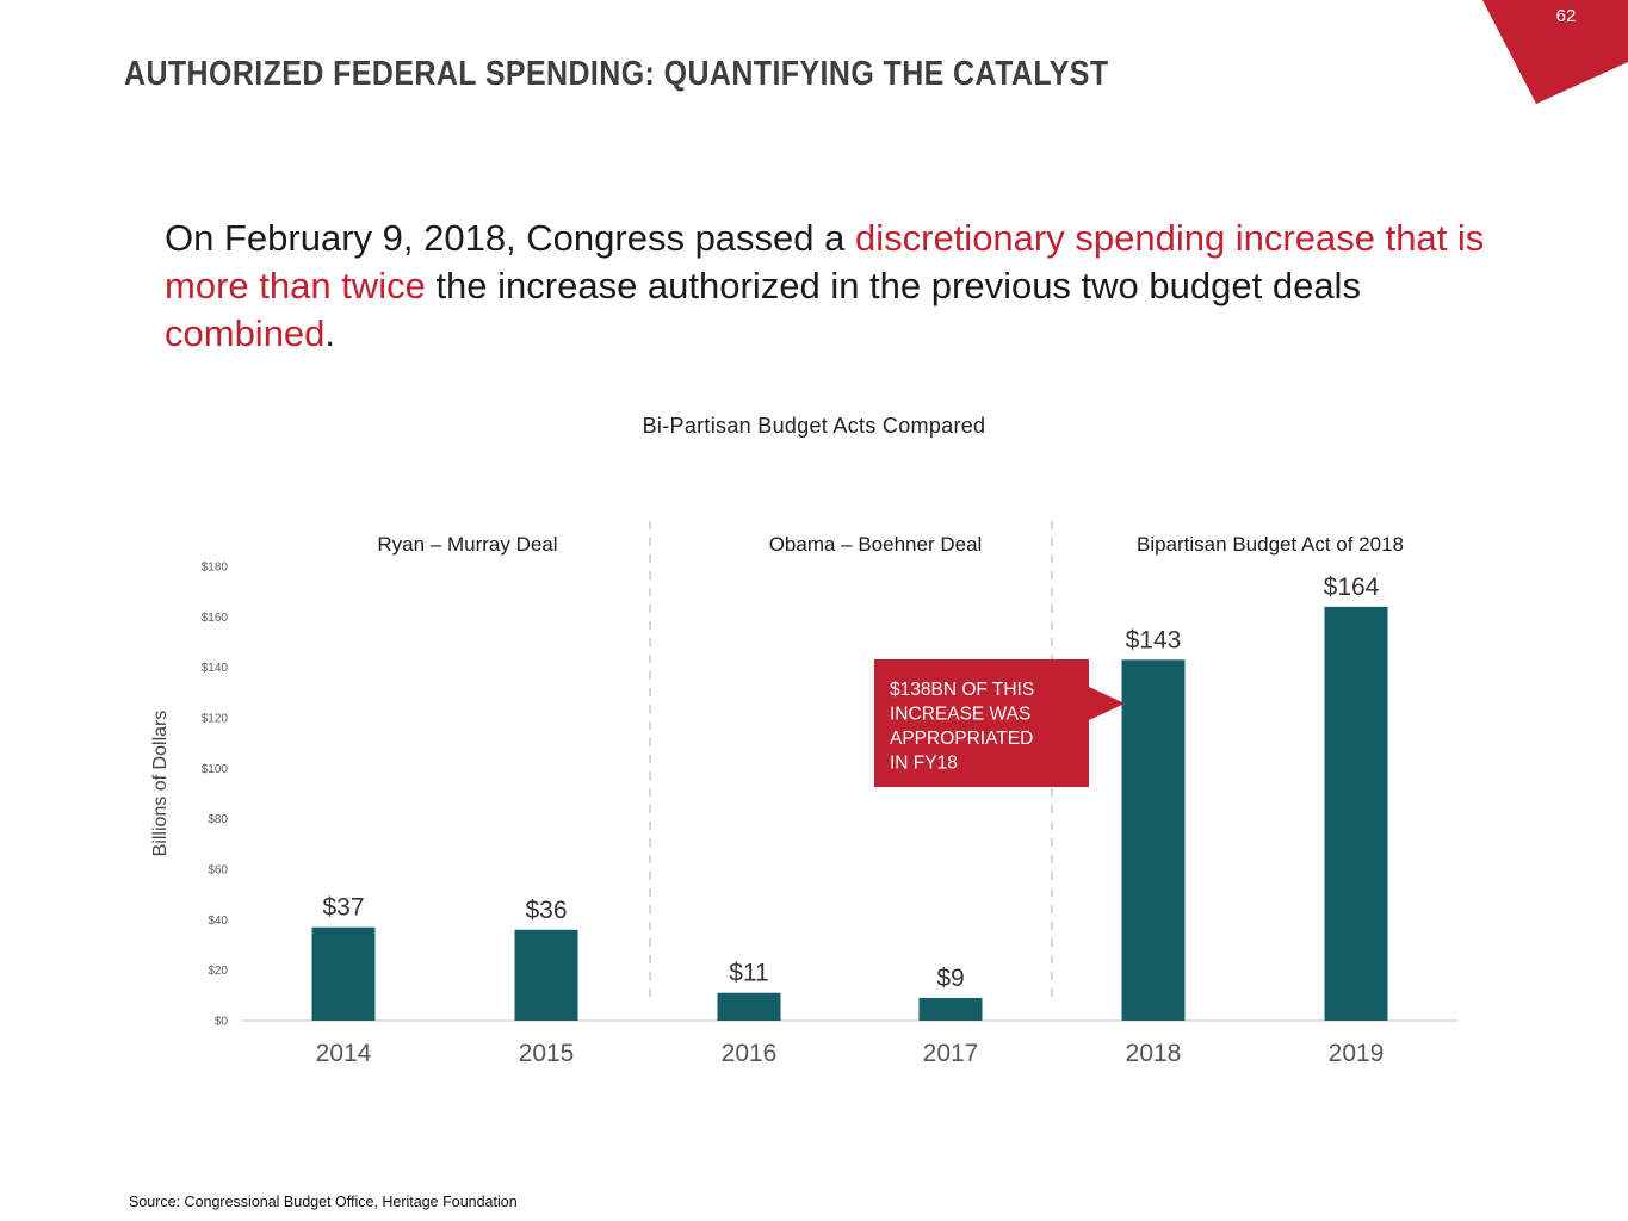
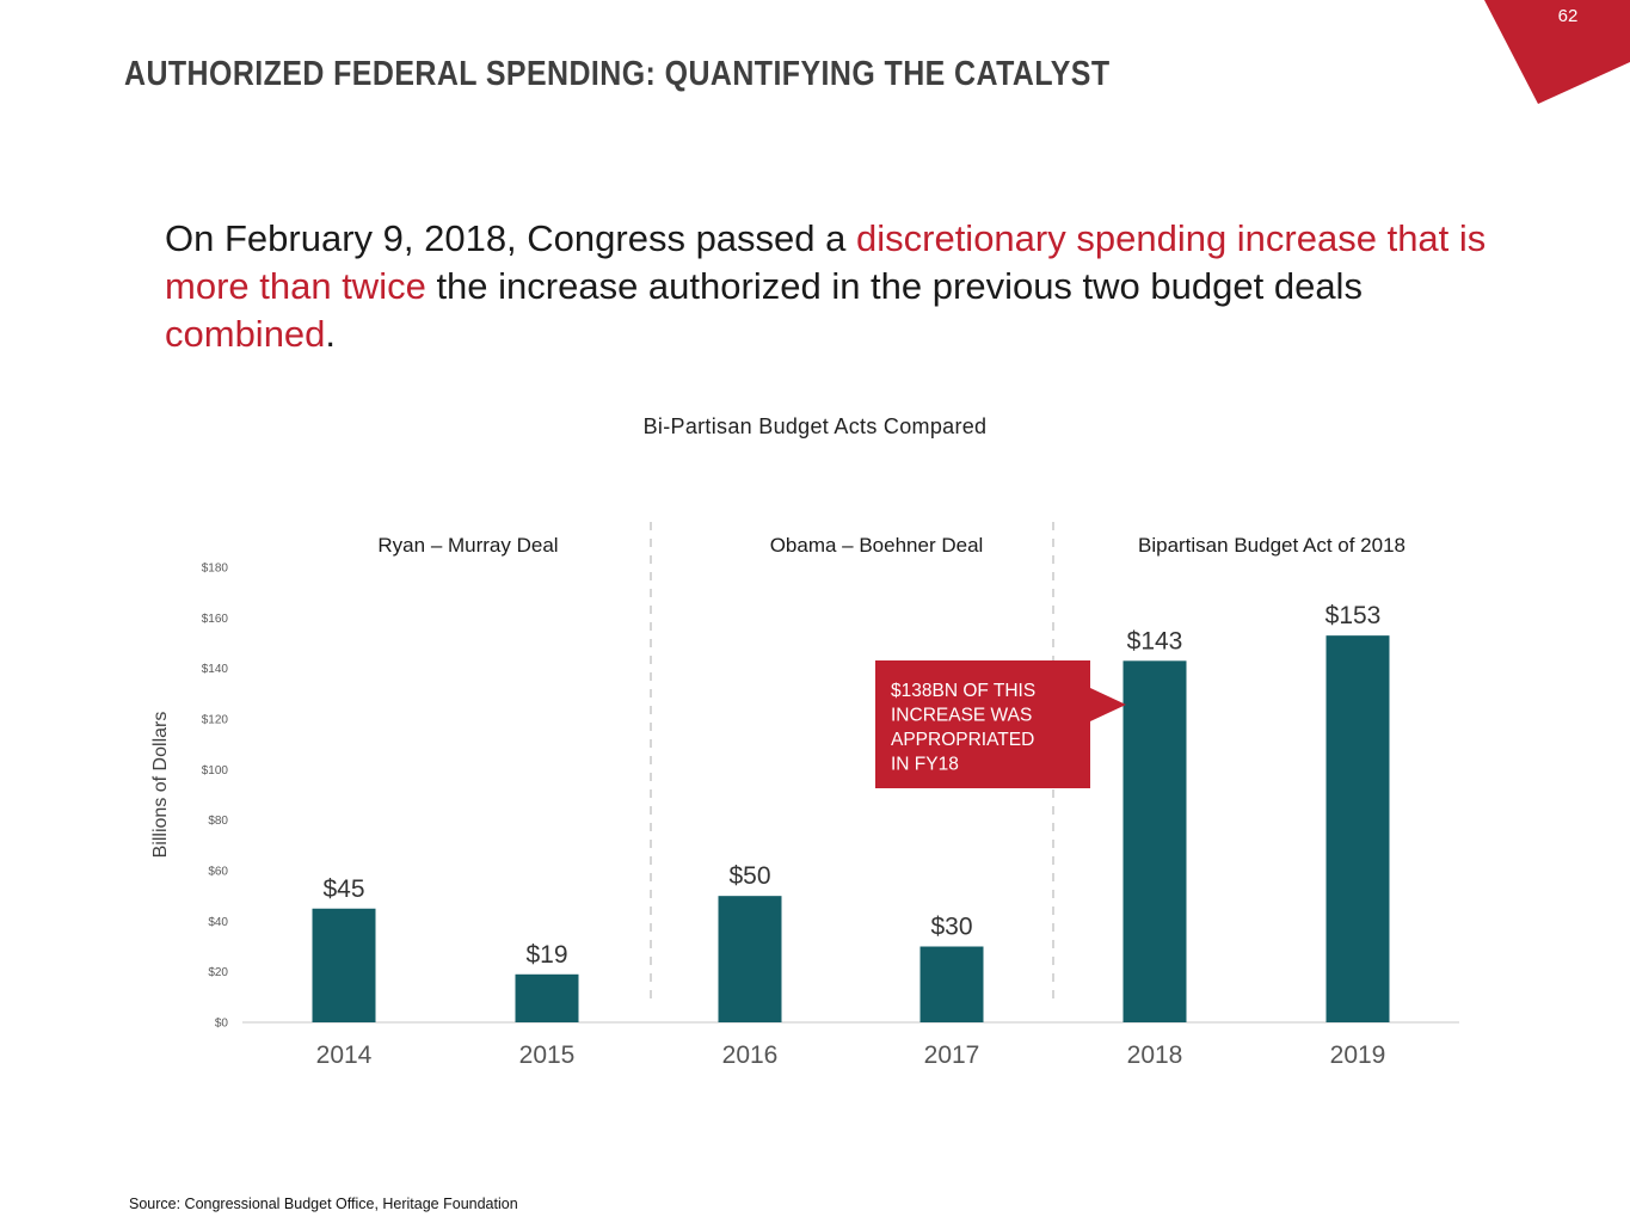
2014: $37 -> $45
2015: $36 -> $19
2016: $11 -> $50
2017: $9 -> $30
2019: $164 -> $153
